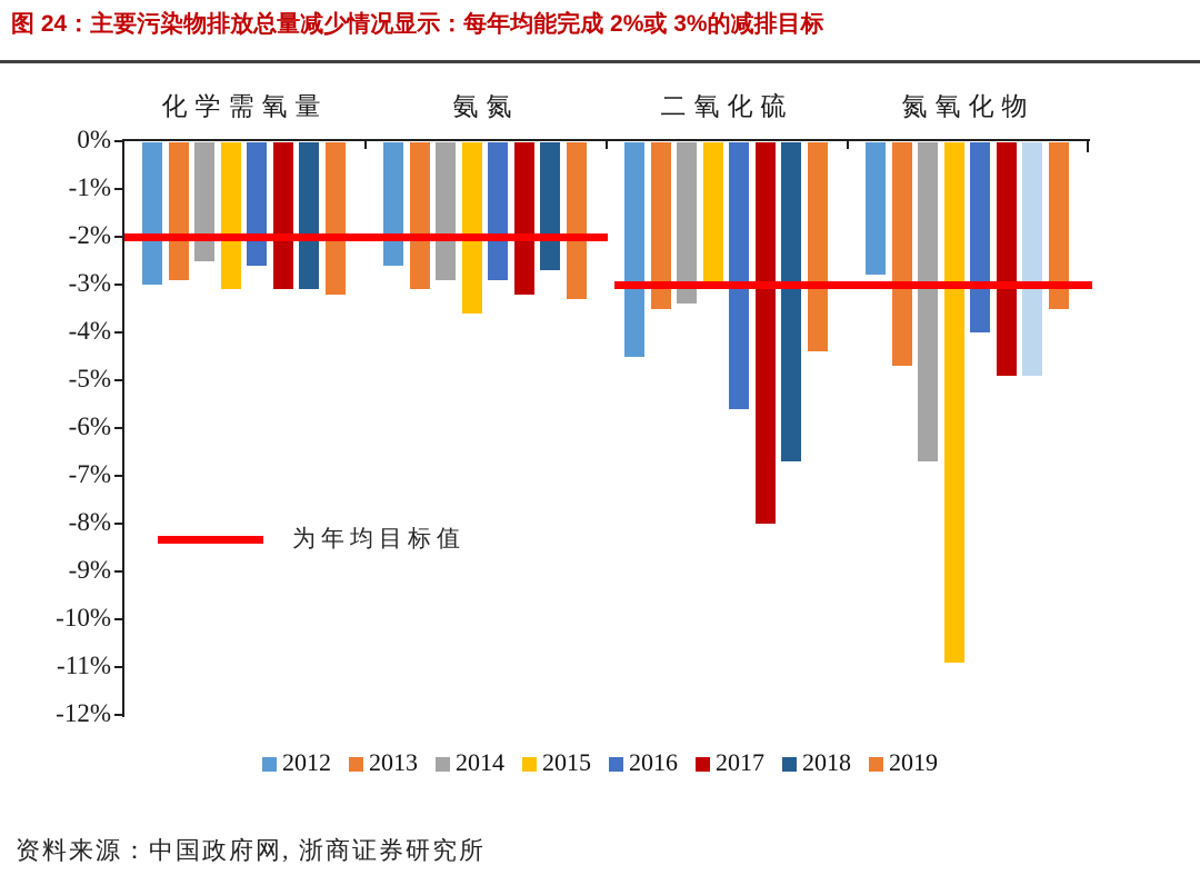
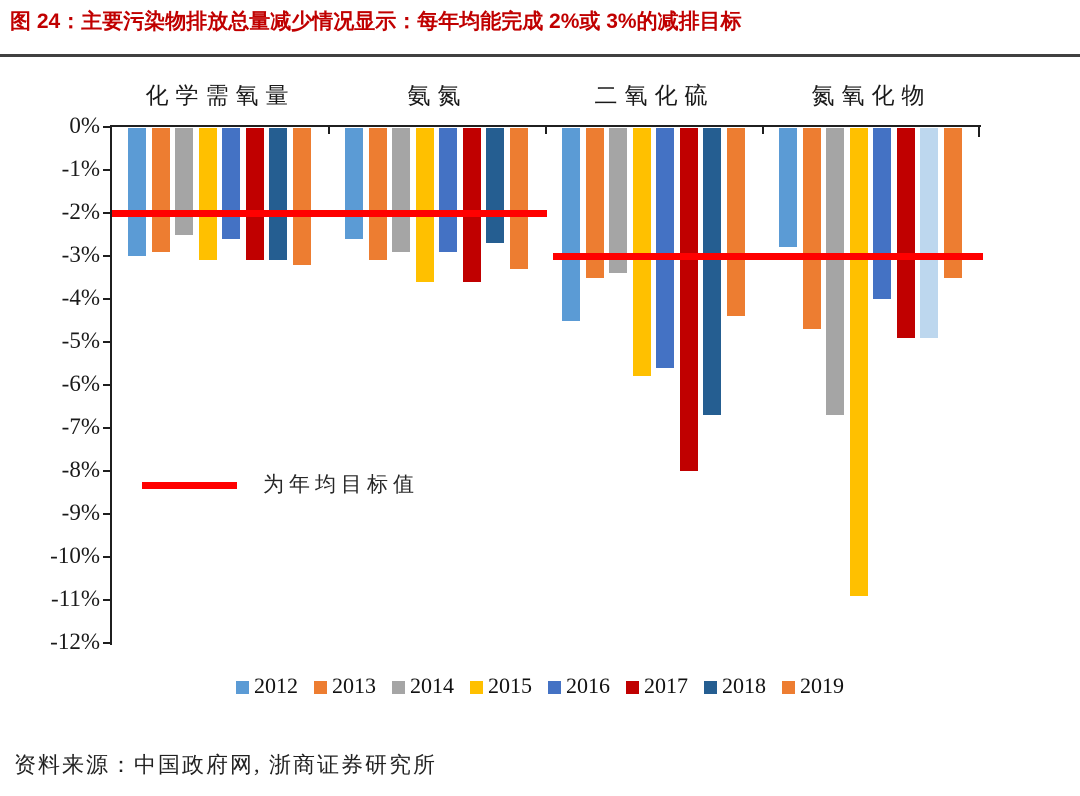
2017/氨氮: -3.2% -> -3.6%
2015/二氧化硫: -3.1% -> -5.8%
